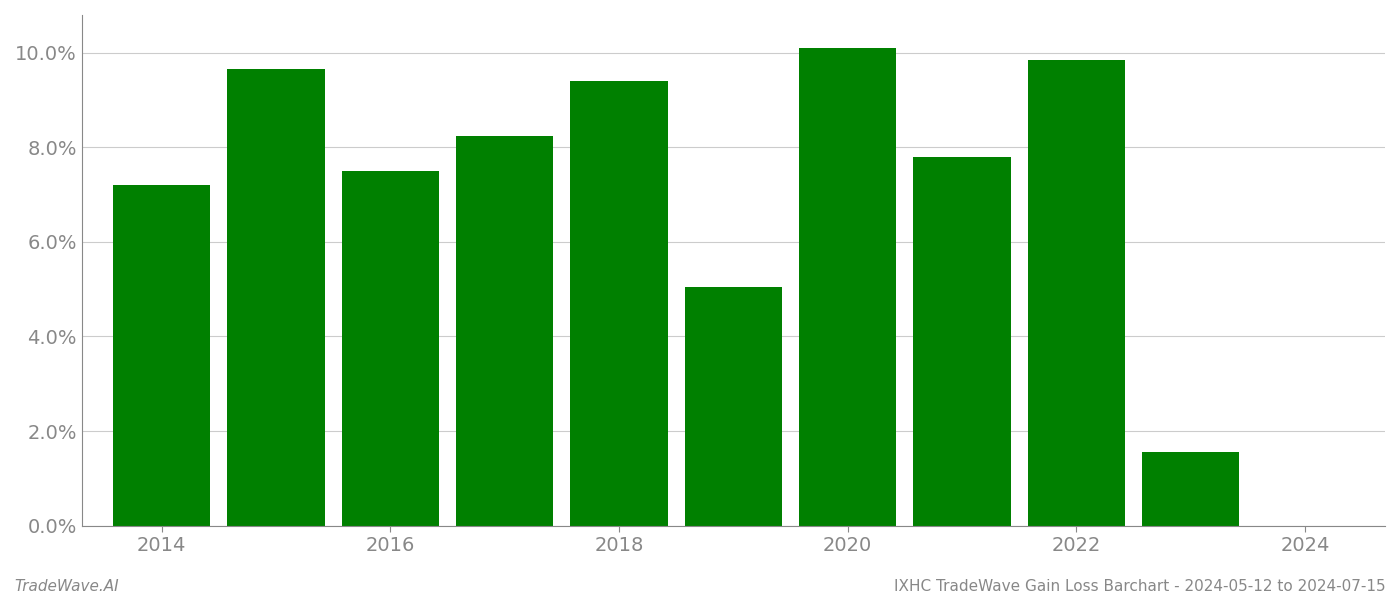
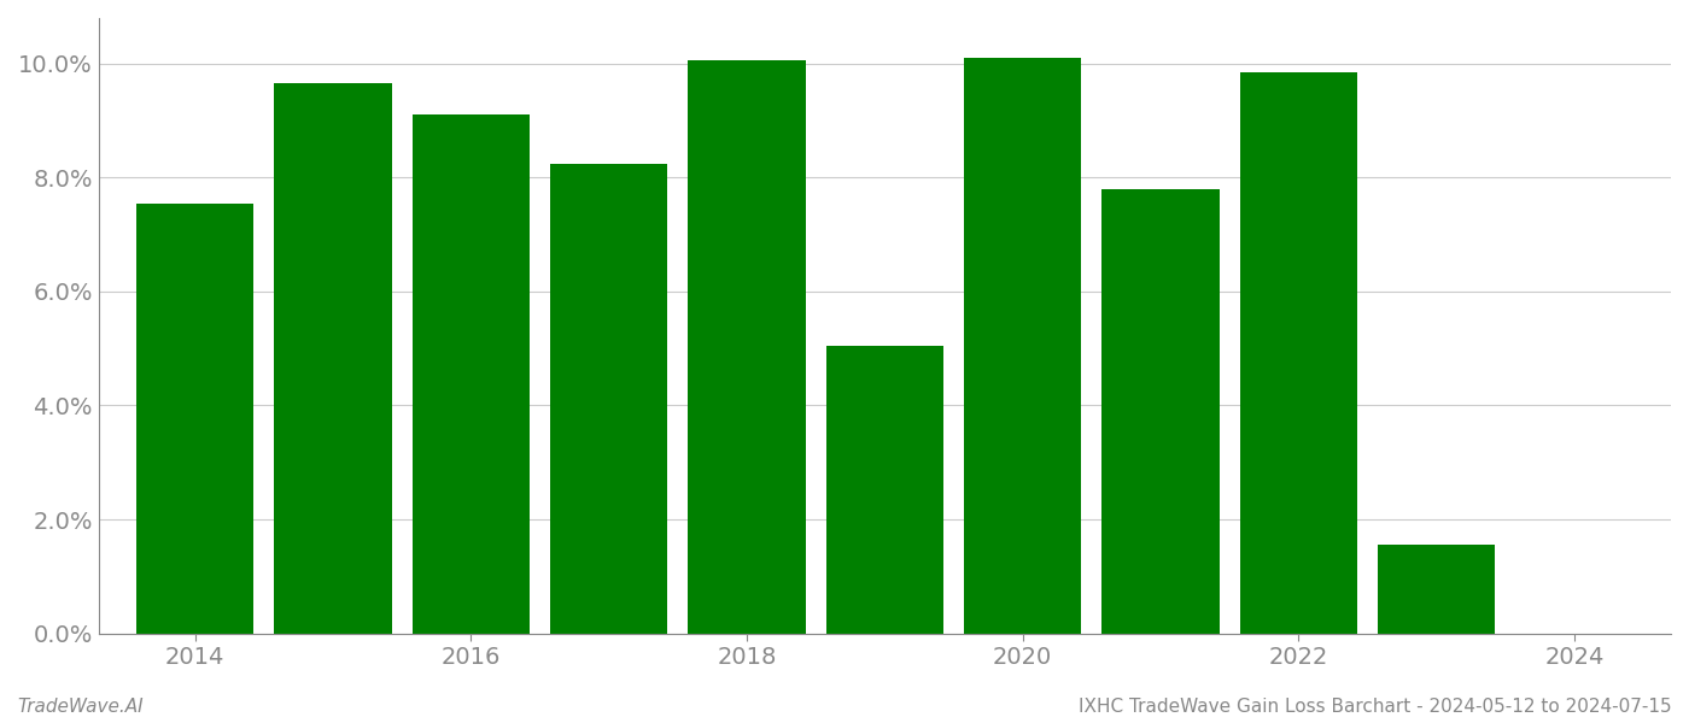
2014: 7.20% -> 7.55%
2016: 7.50% -> 9.10%
2018: 9.40% -> 10.05%
